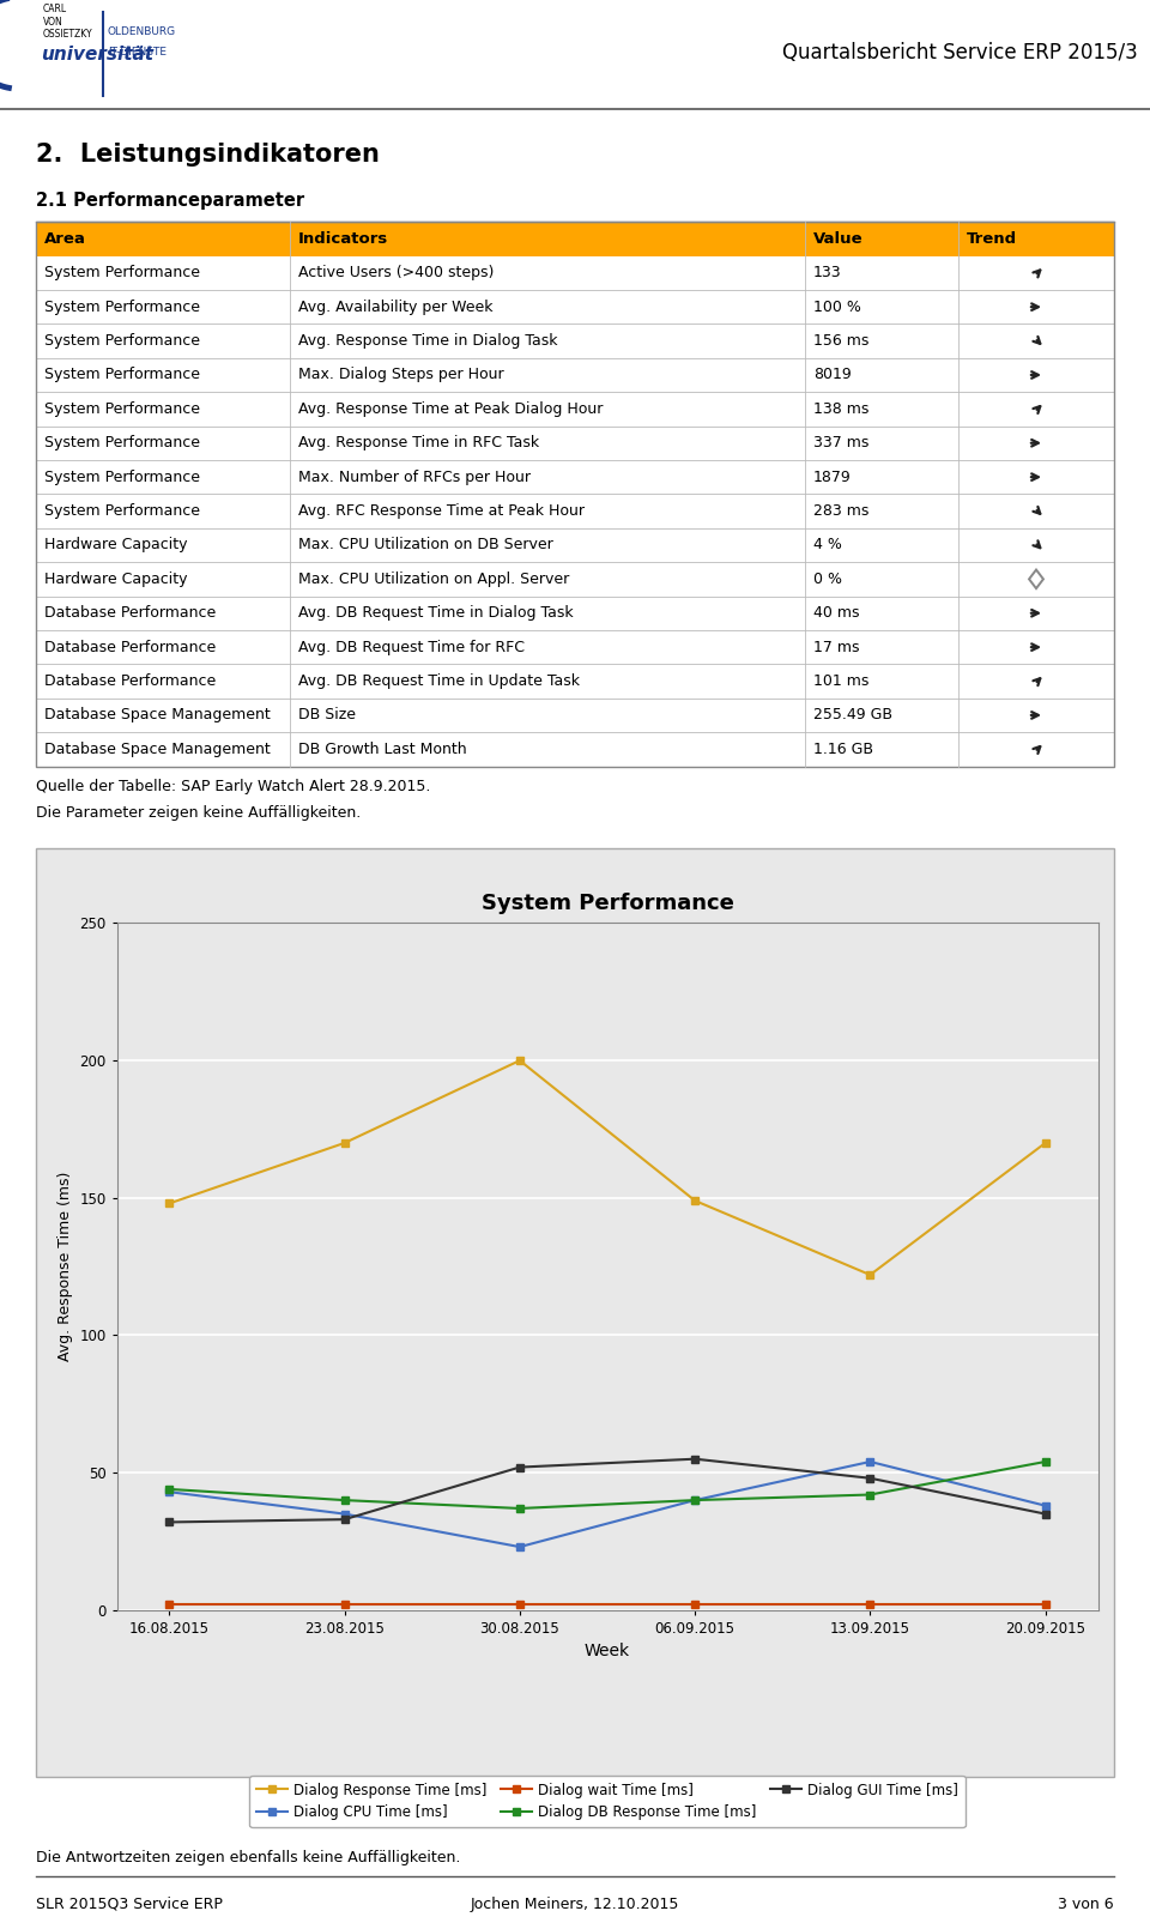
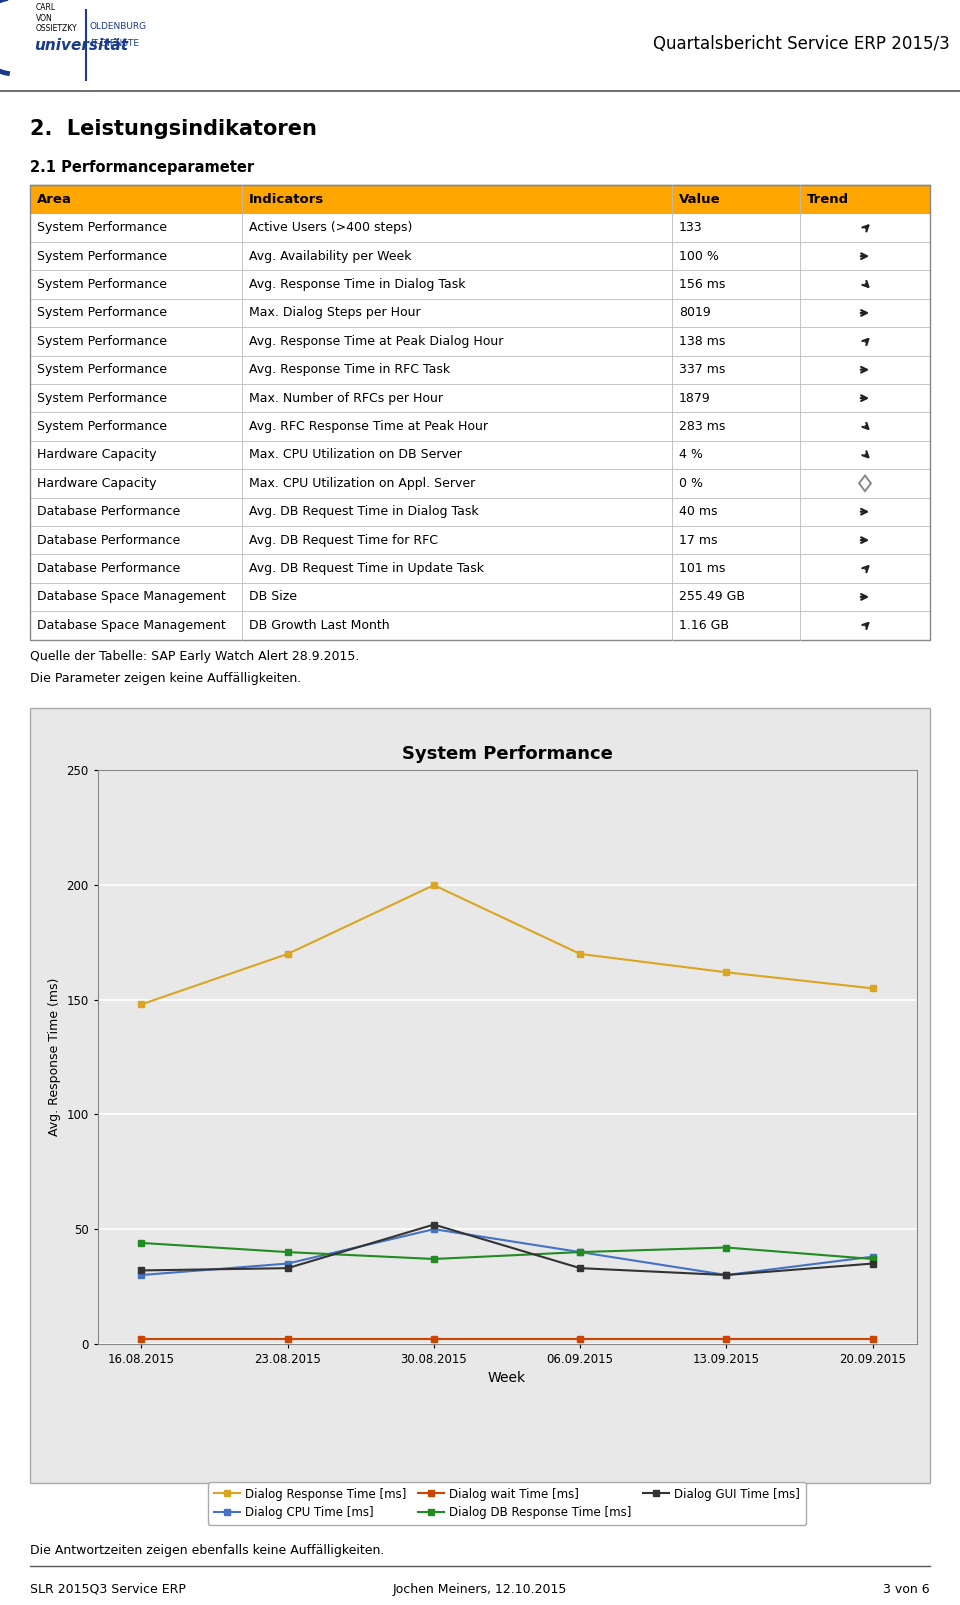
System Performance/Dialog CPU Time [ms]/16.08.2015: 43 -> 30
System Performance/Dialog CPU Time [ms]/30.08.2015: 23 -> 50
System Performance/Dialog Response Time [ms]/06.09.2015: 149 -> 170
System Performance/Dialog GUI Time [ms]/06.09.2015: 55 -> 33
System Performance/Dialog Response Time [ms]/13.09.2015: 122 -> 162
System Performance/Dialog CPU Time [ms]/13.09.2015: 54 -> 30
System Performance/Dialog GUI Time [ms]/13.09.2015: 48 -> 30
System Performance/Dialog Response Time [ms]/20.09.2015: 170 -> 155
System Performance/Dialog DB Response Time [ms]/20.09.2015: 54 -> 37
